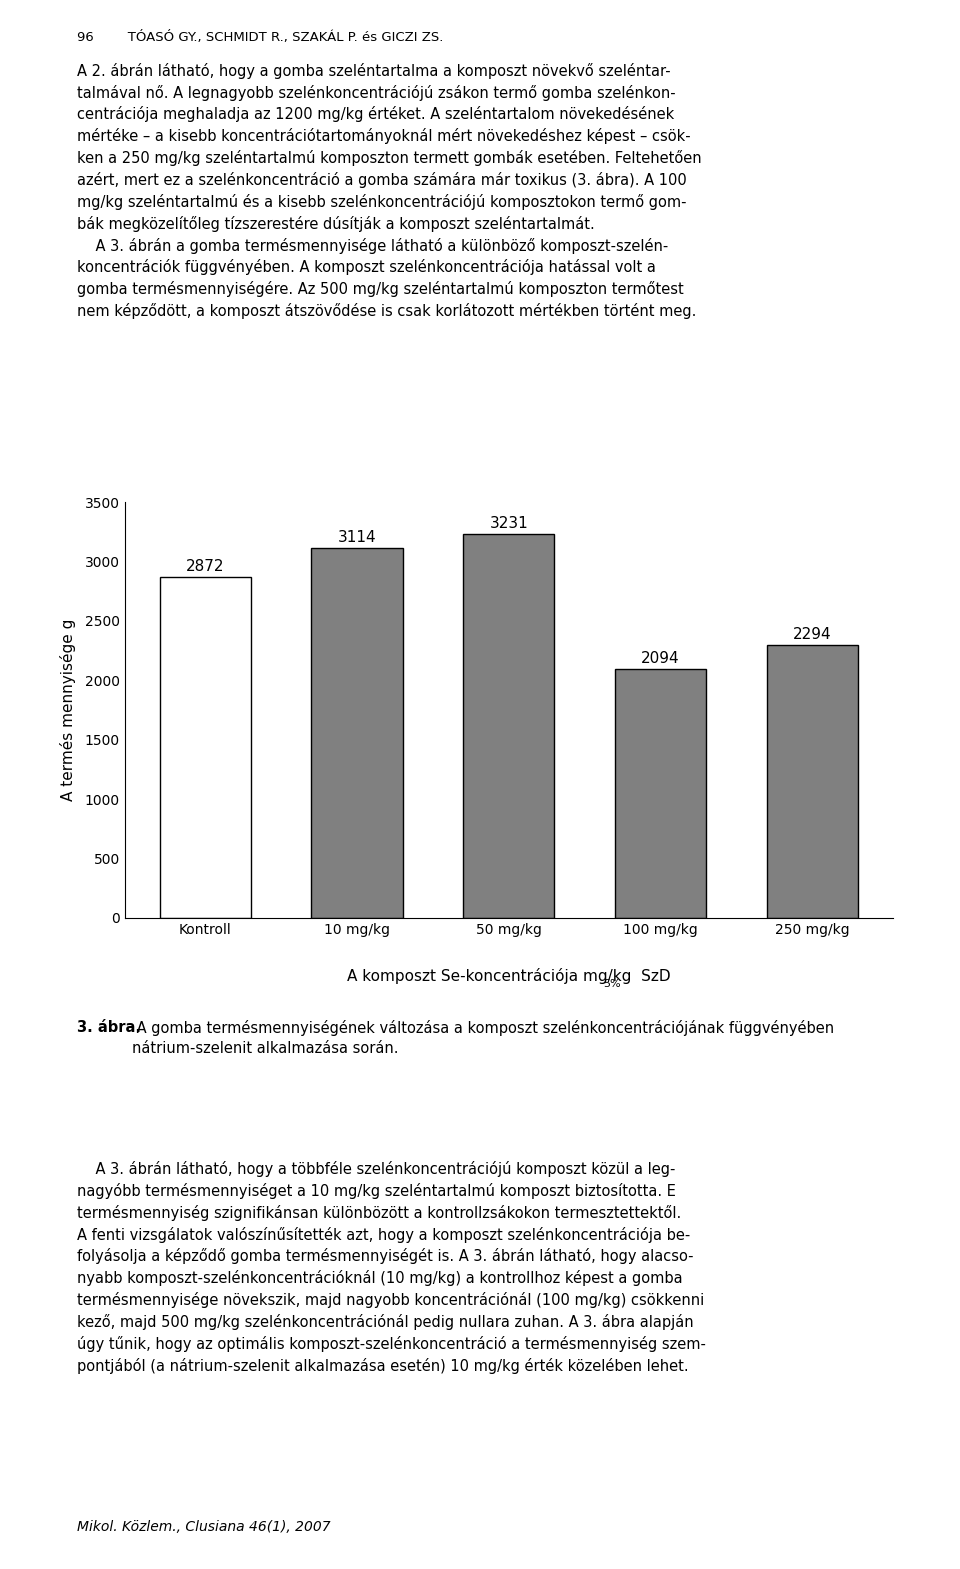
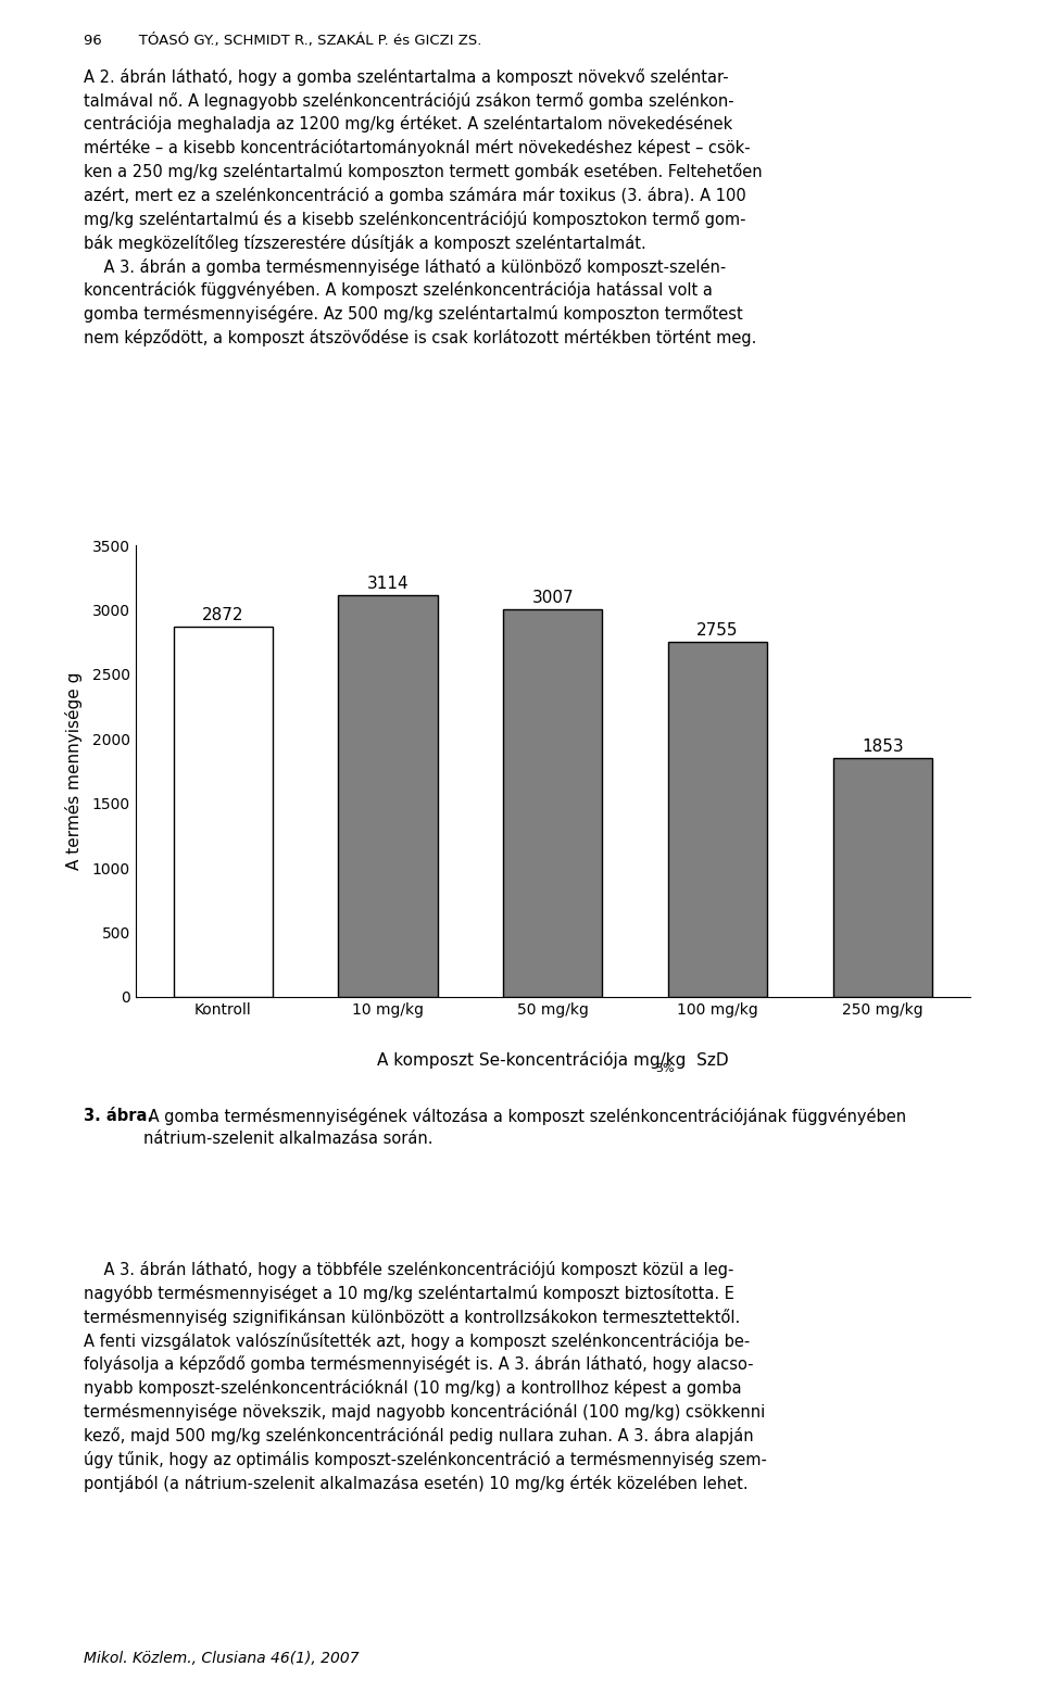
50 mg/kg: 3231 -> 3007
100 mg/kg: 2094 -> 2755
250 mg/kg: 2294 -> 1853
